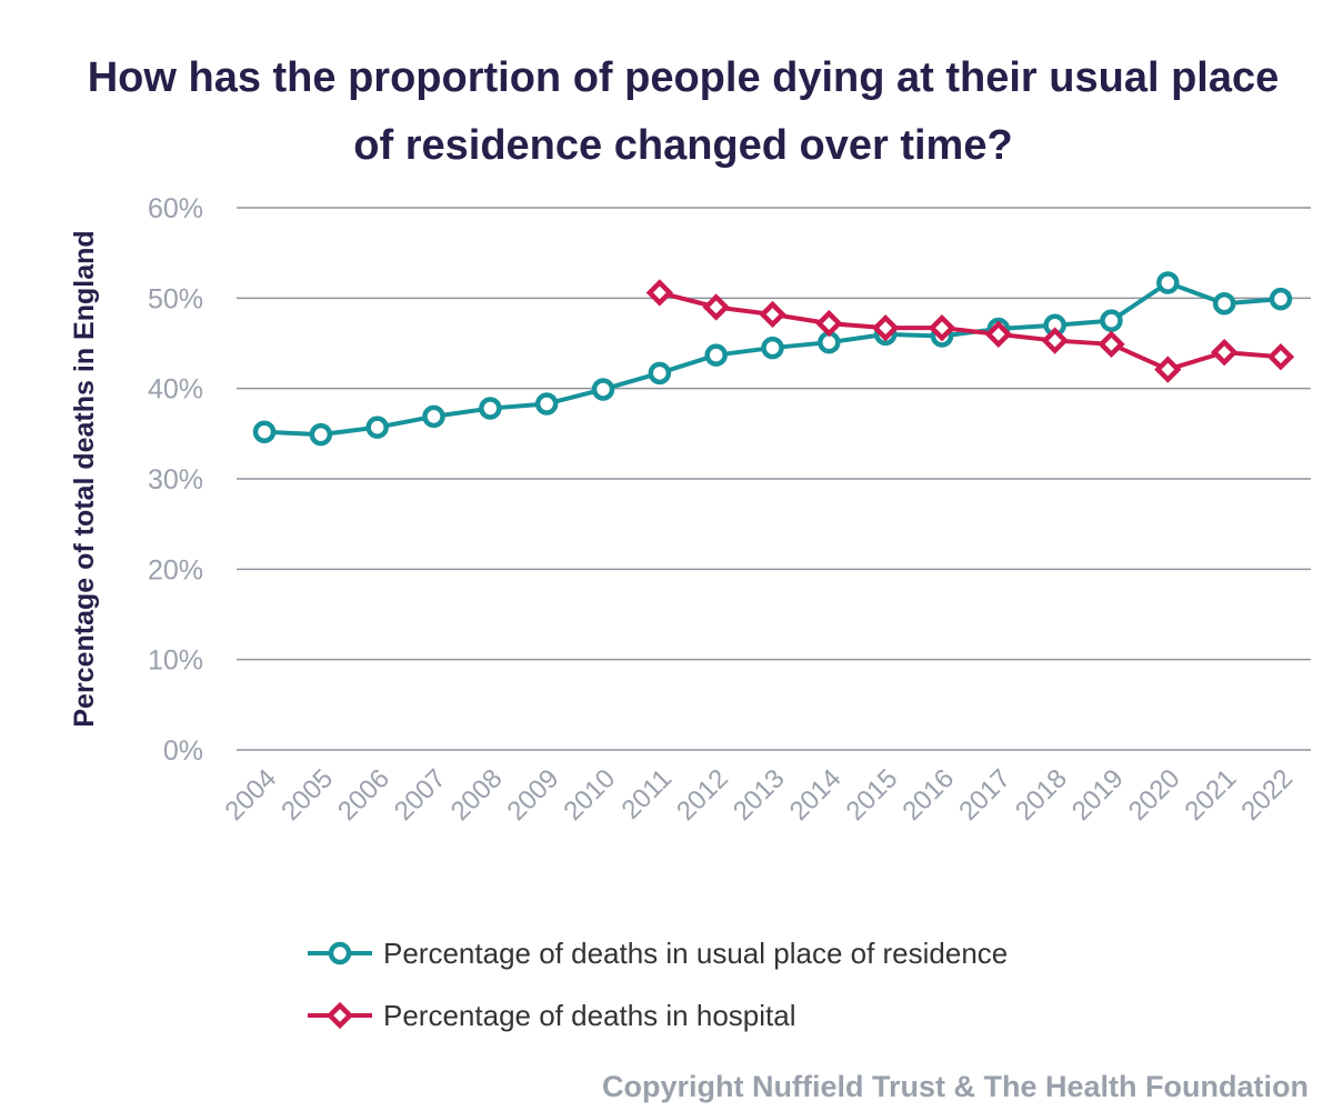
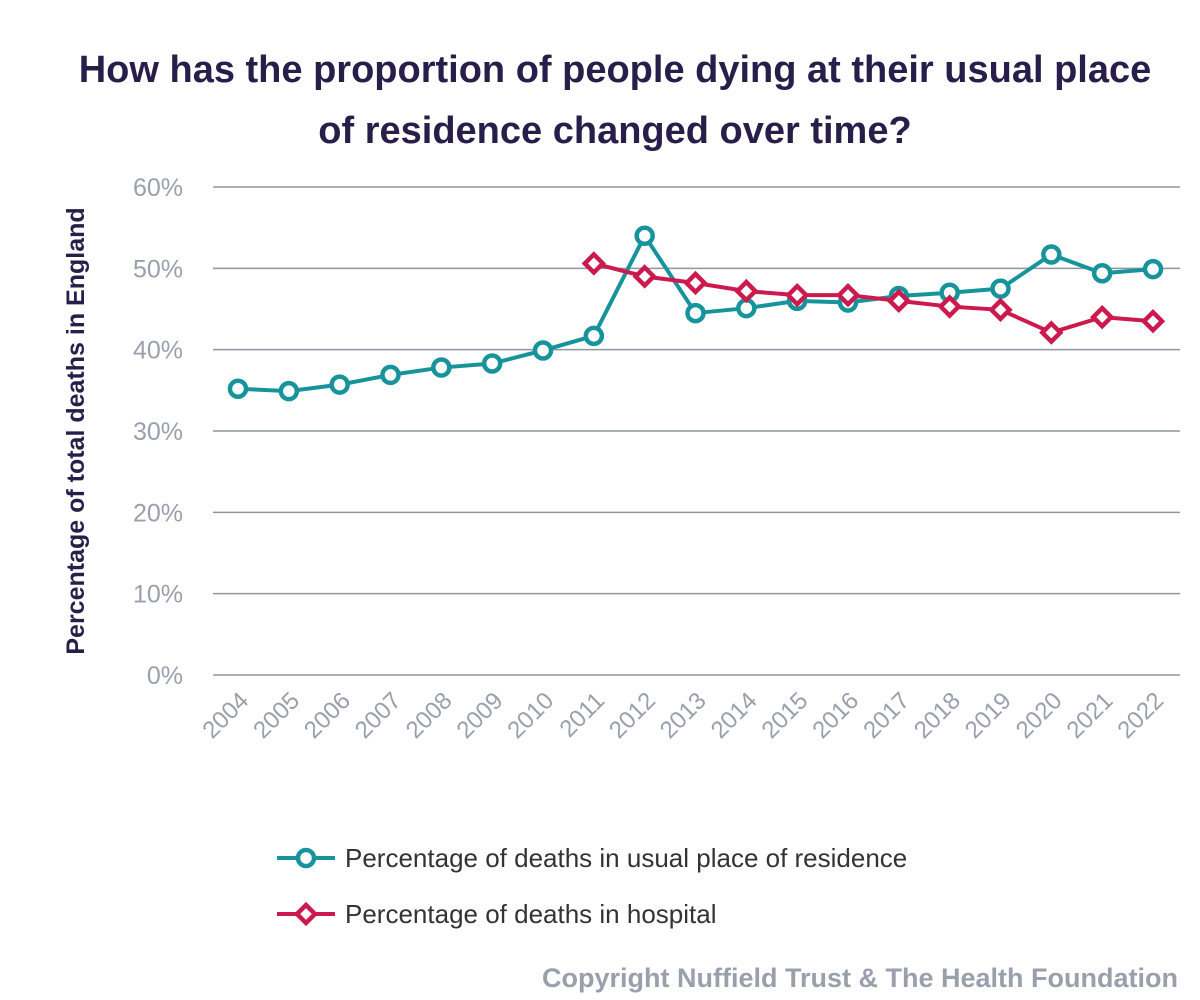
Percentage of deaths in usual place of residence/2012: 44% -> 54%
